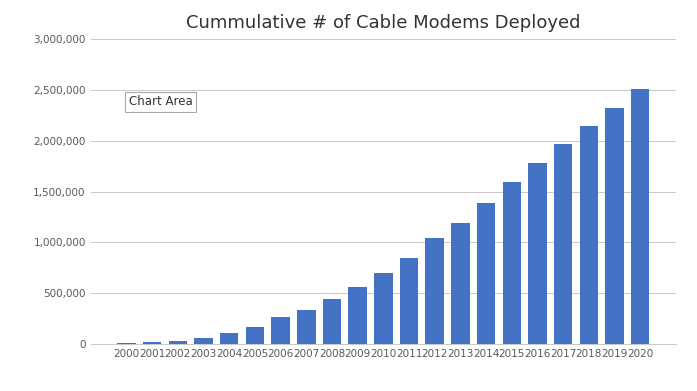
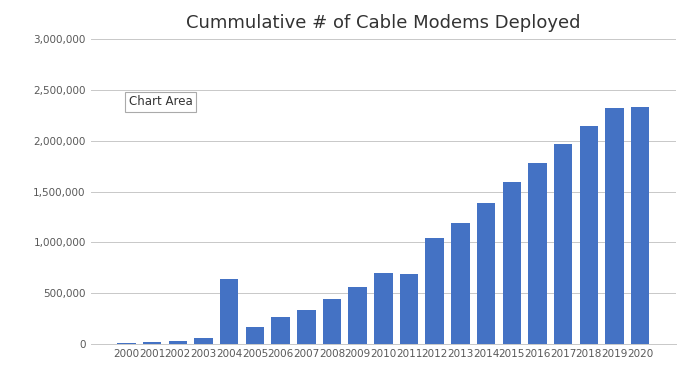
2004: 100,000 -> 640,000
2011: 850,000 -> 690,000
2020: 2,510,000 -> 2,330,000
